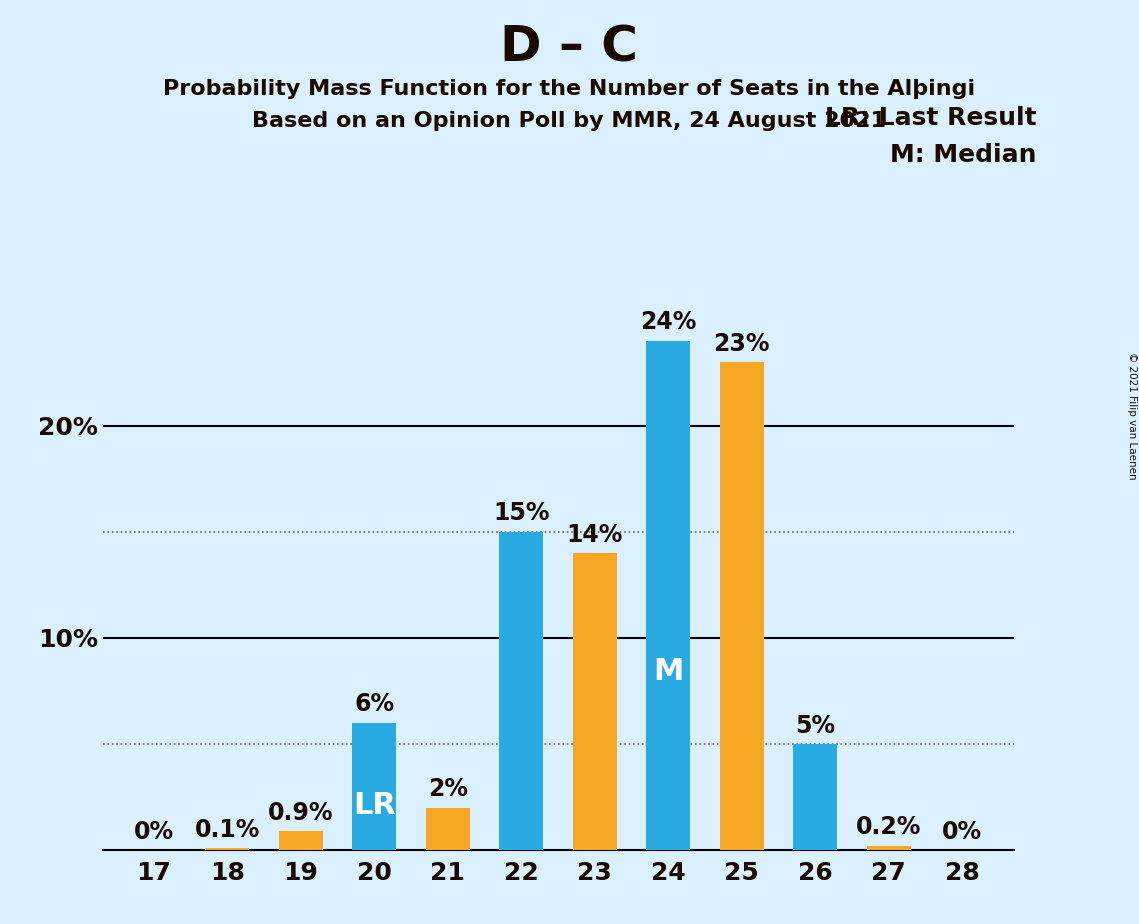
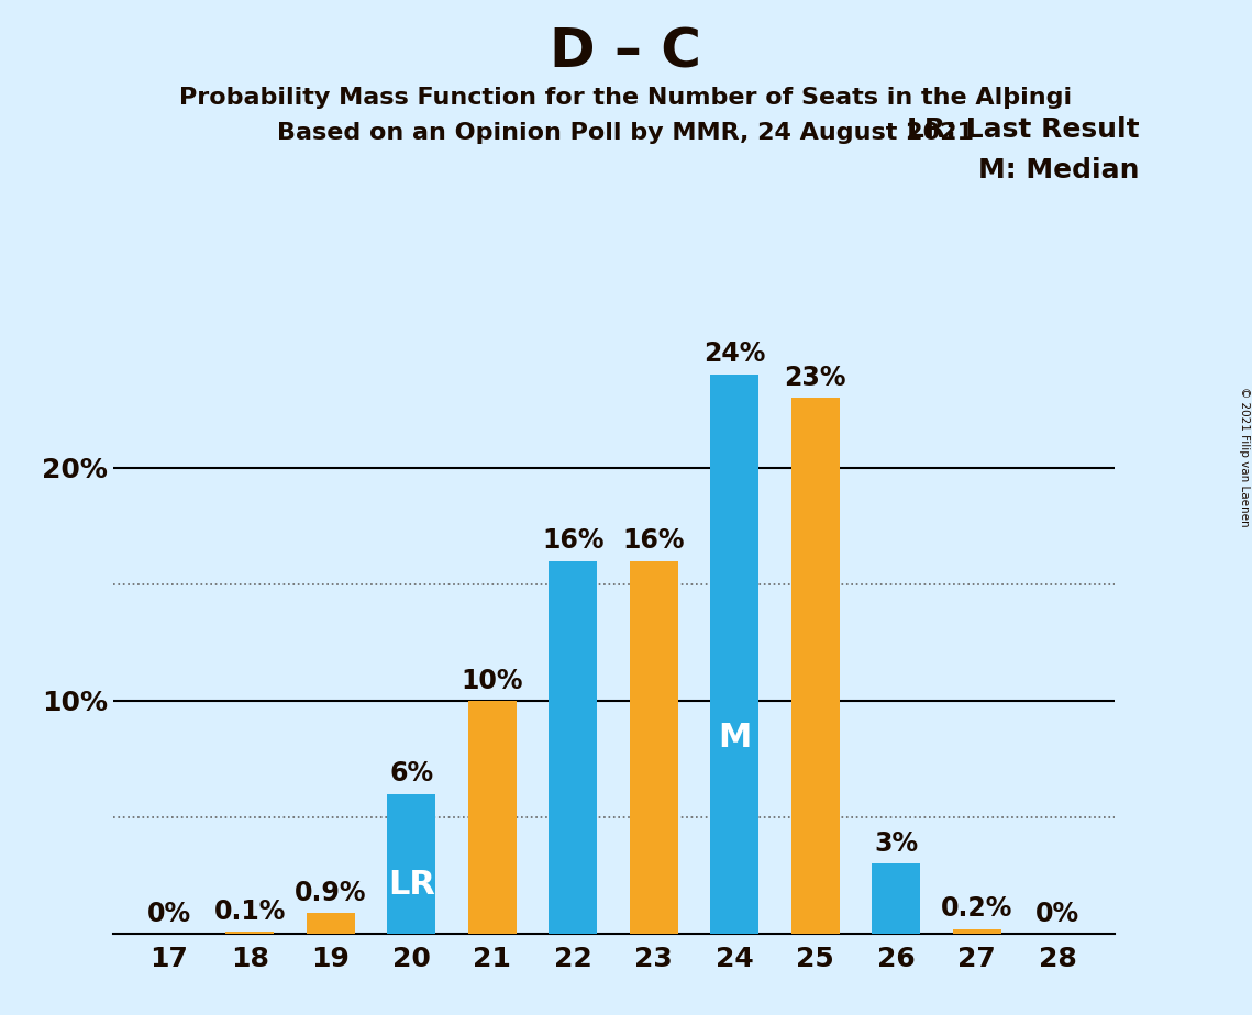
21: 2% -> 10%
22: 15% -> 16%
23: 14% -> 16%
26: 5% -> 3%
